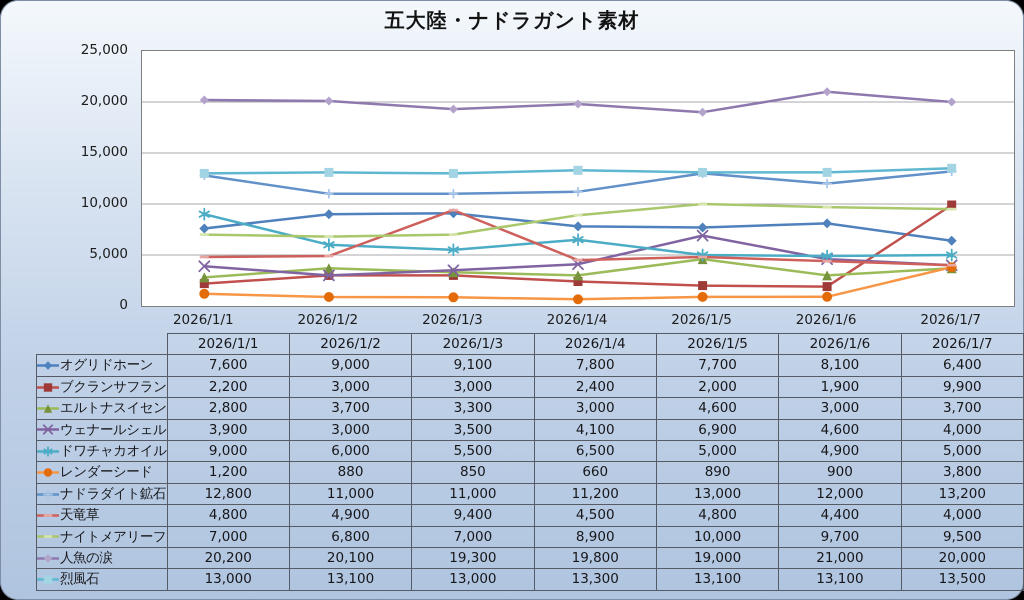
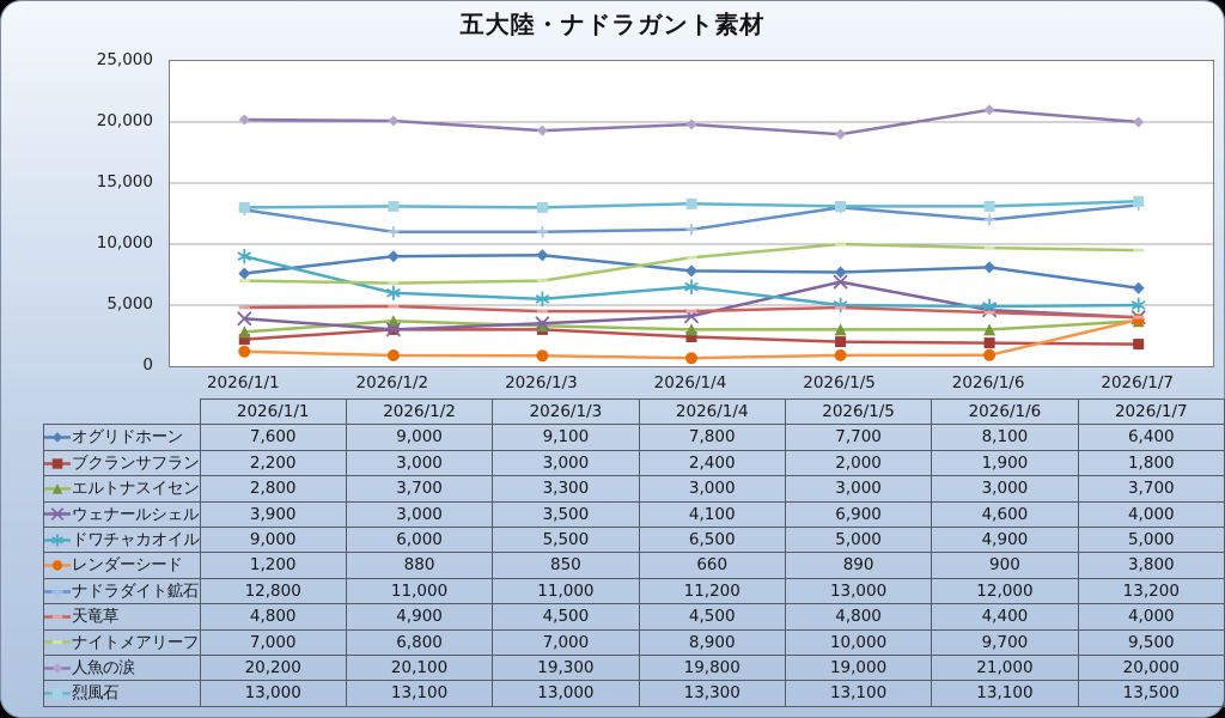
天竜草/2026/1/3: 9,400 -> 4,500
エルトナスイセン/2026/1/5: 4,600 -> 3,000
ブクランサフラン/2026/1/7: 9,900 -> 1,800
